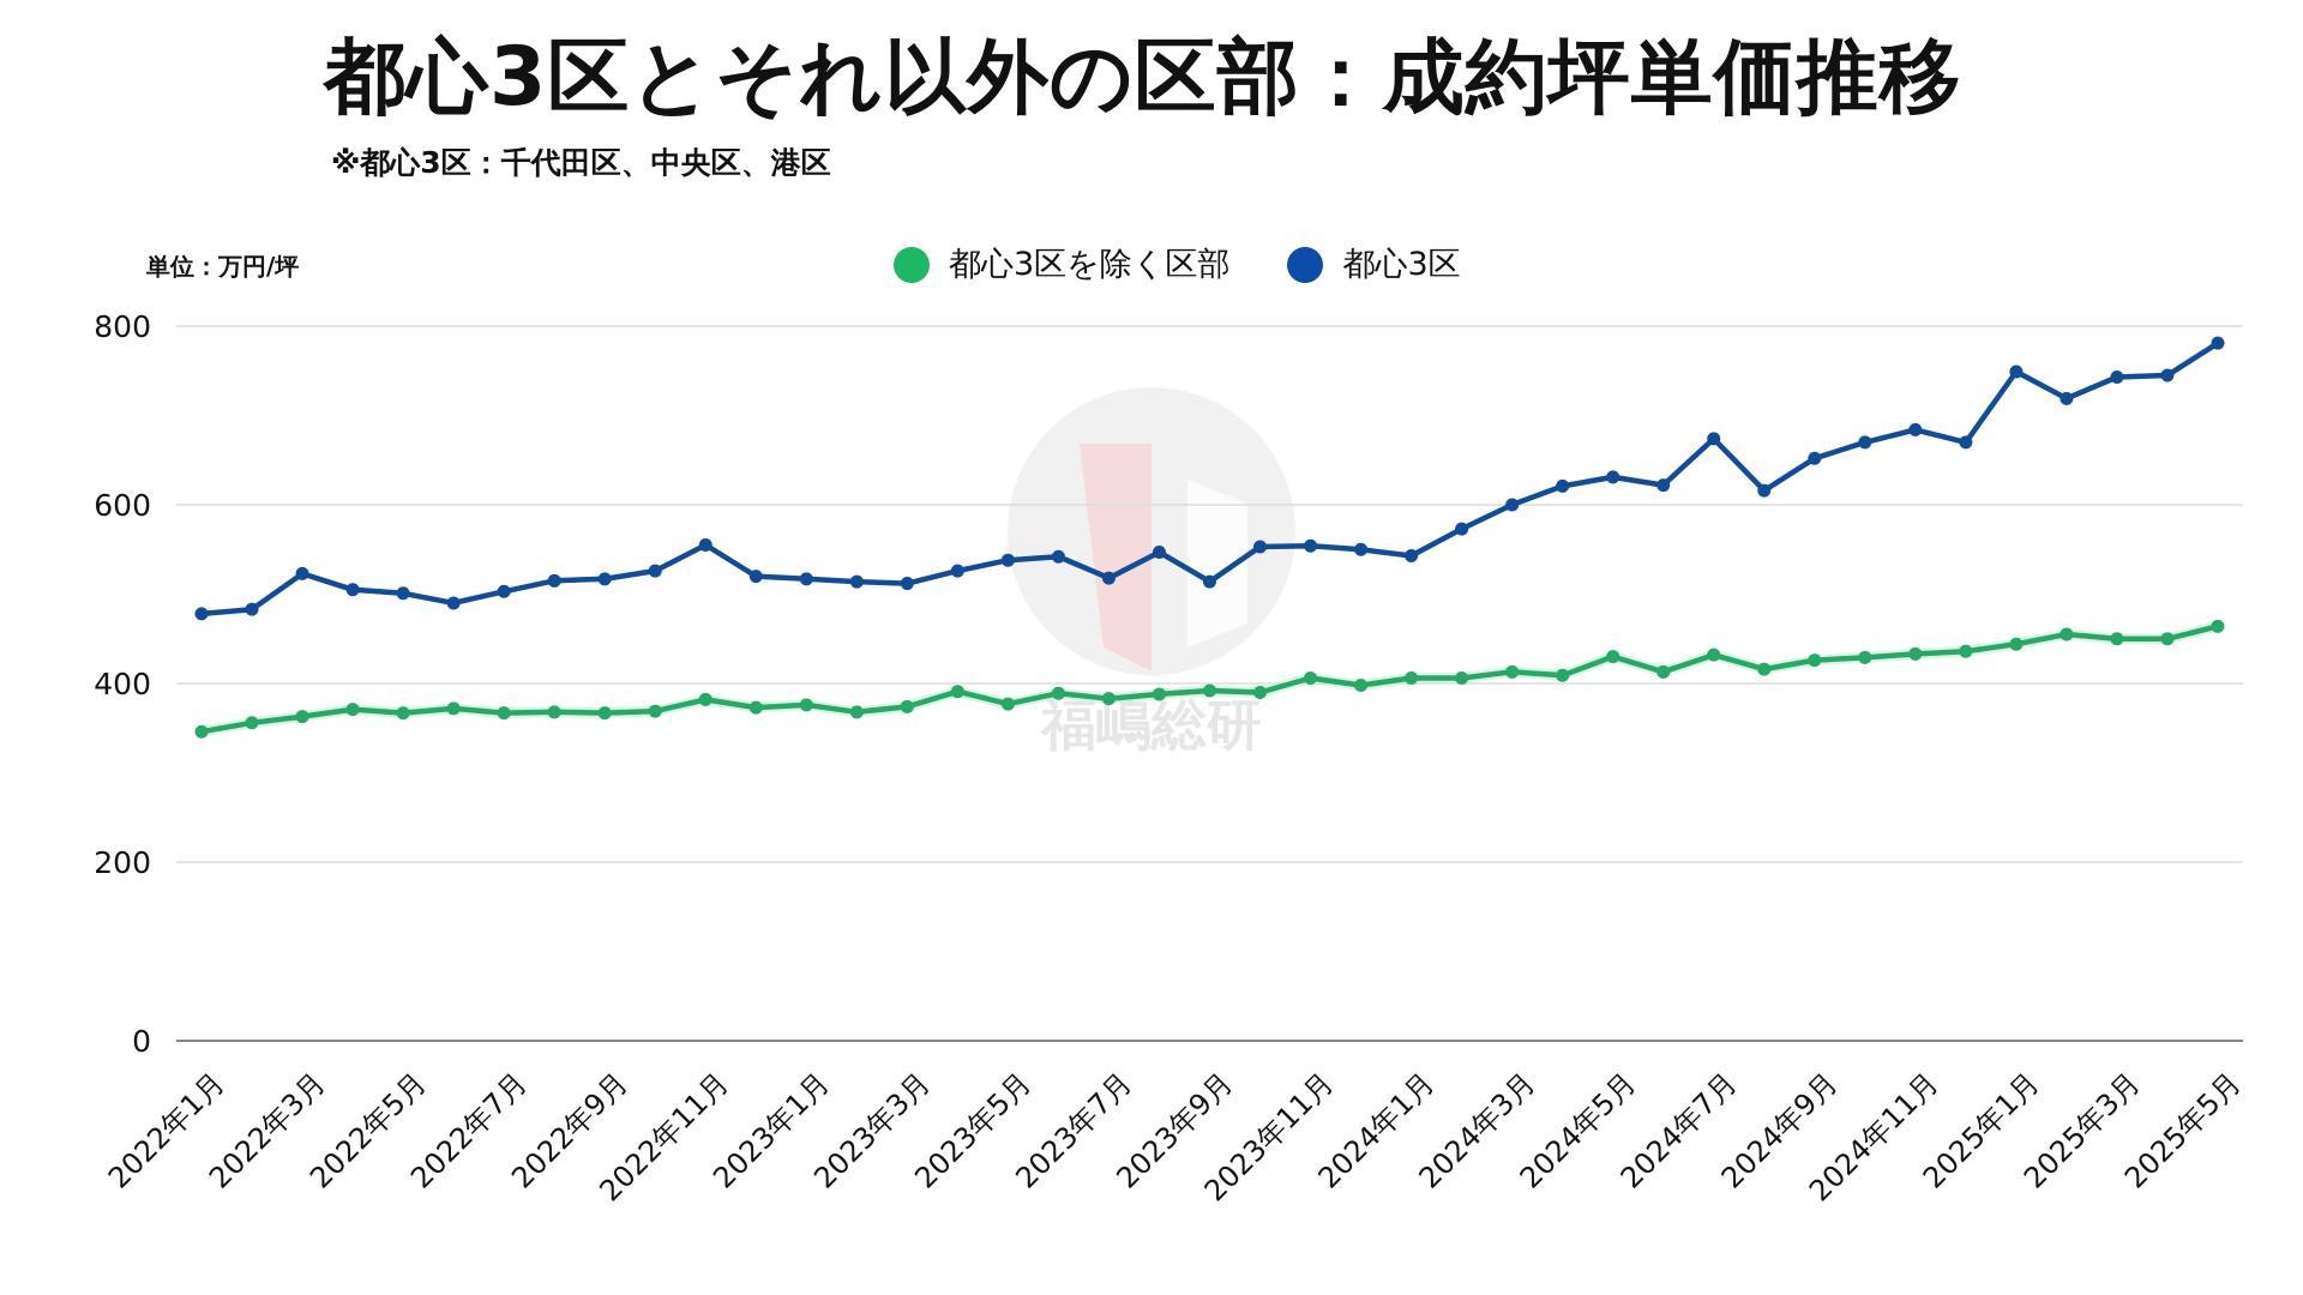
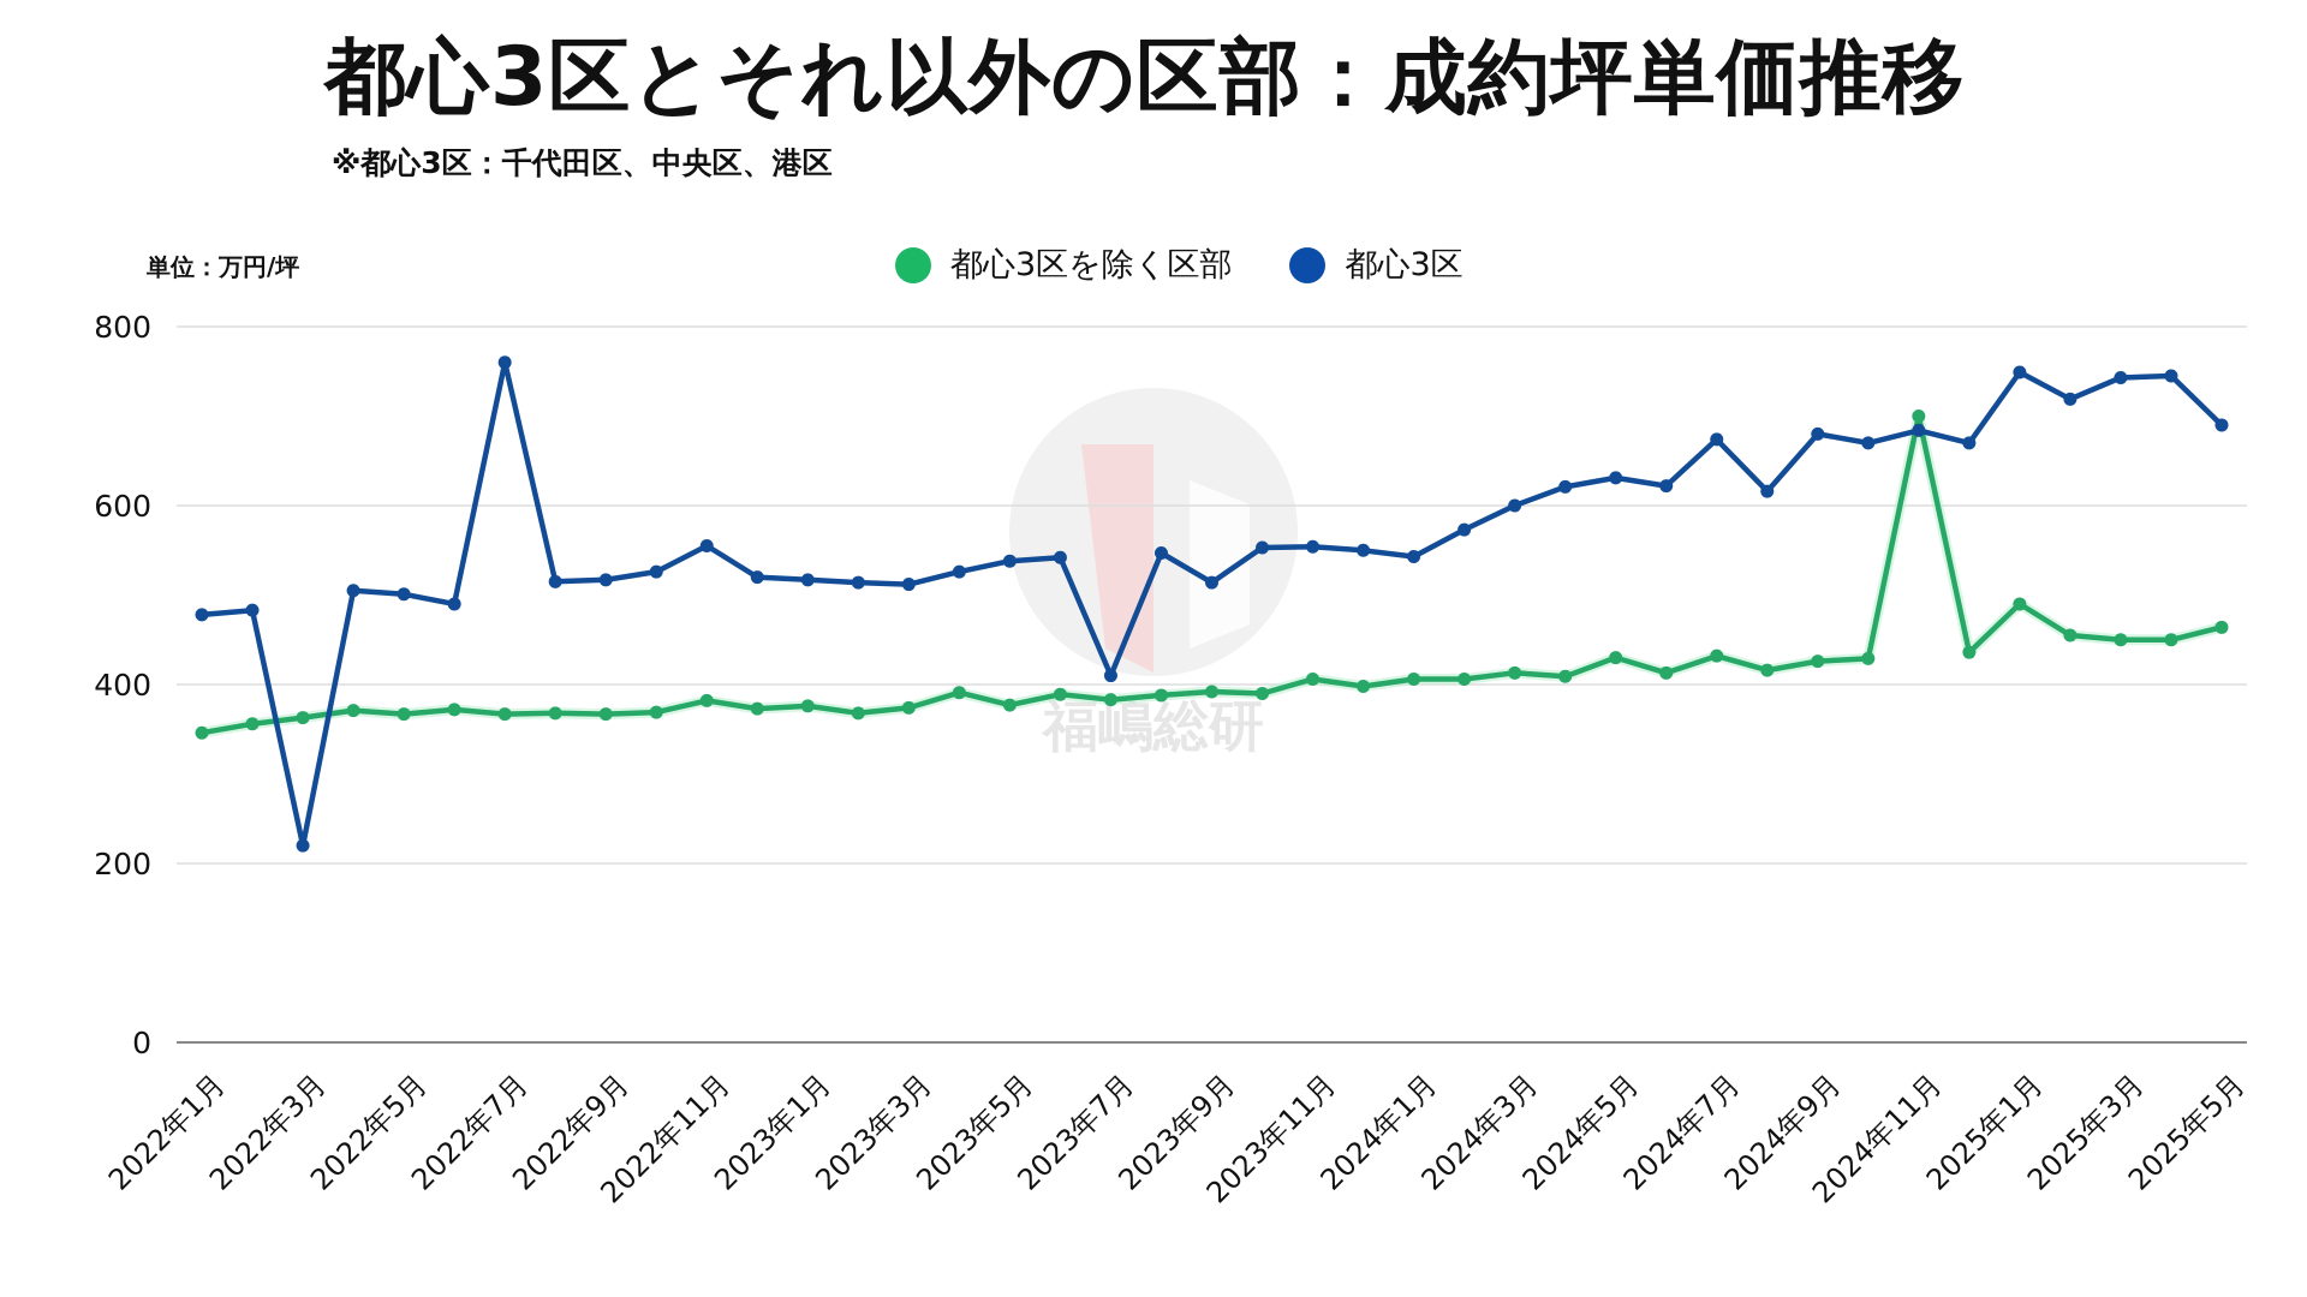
都心3区/2022年3月: 520 -> 220
都心3区/2022年7月: 500 -> 760
都心3区/2023年7月: 520 -> 410
都心3区/2024年9月: 650 -> 680
都心3区を除く区部/2024年11月: 430 -> 700
都心3区を除く区部/2025年1月: 440 -> 490
都心3区/2025年5月: 780 -> 690
